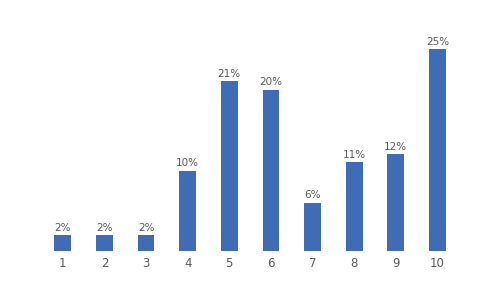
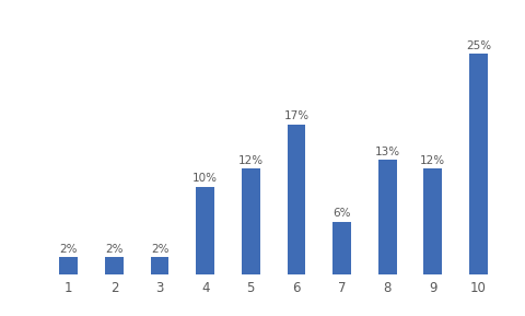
5: 21% -> 12%
6: 20% -> 17%
8: 11% -> 13%
